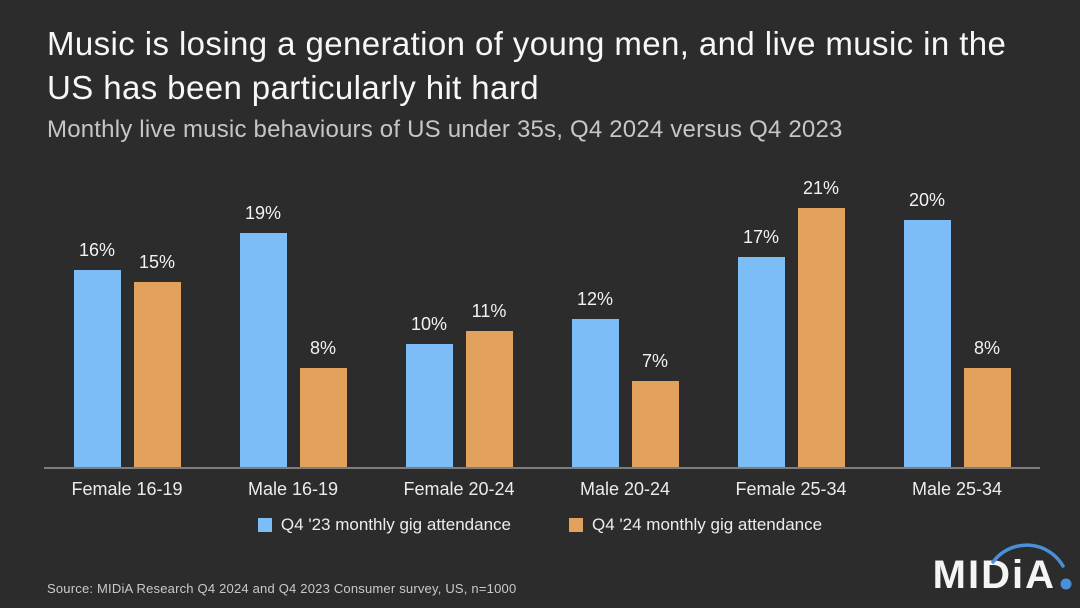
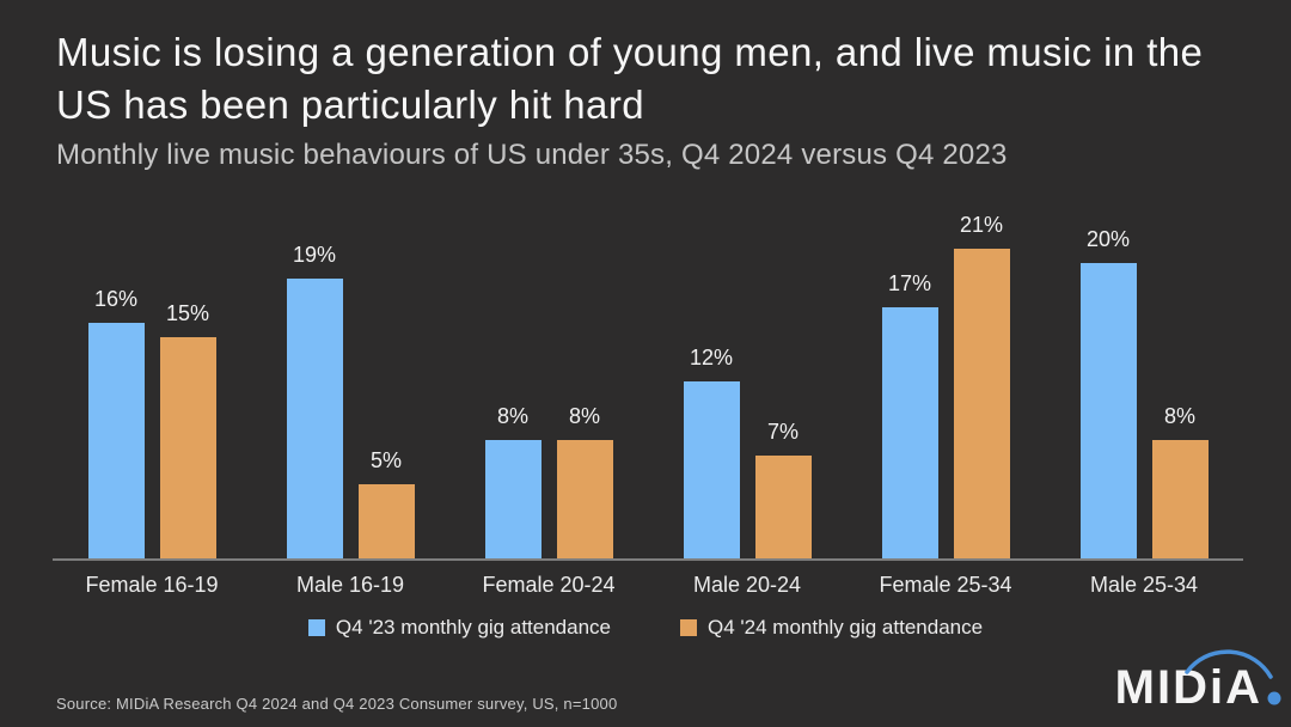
Q4 '24 monthly gig attendance/Male 16-19: 8% -> 5%
Q4 '23 monthly gig attendance/Female 20-24: 10% -> 8%
Q4 '24 monthly gig attendance/Female 20-24: 11% -> 8%
